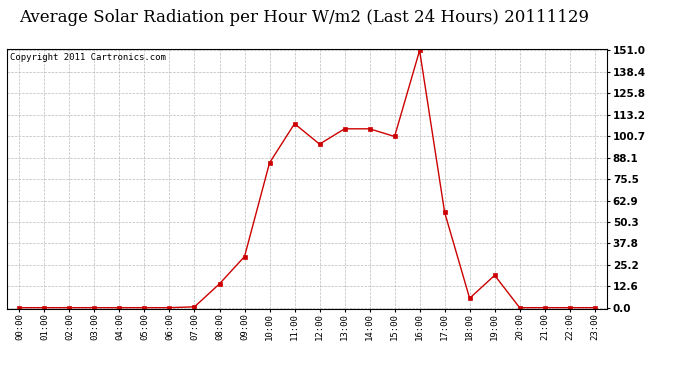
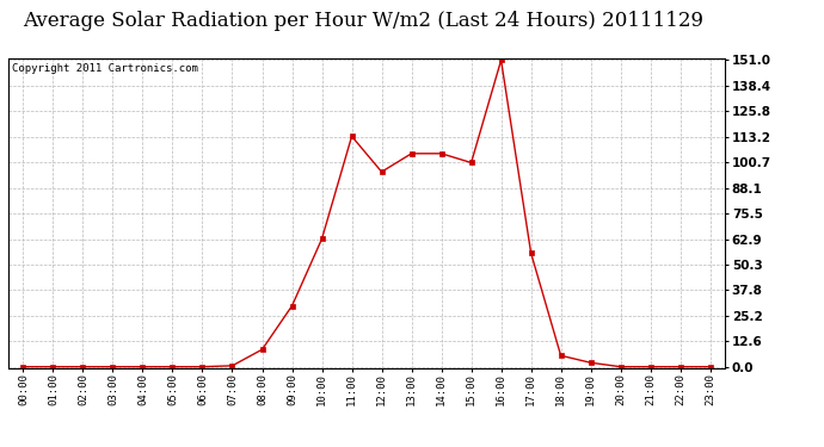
08:00: 14 -> 8
10:00: 85 -> 63
11:00: 108 -> 114
19:00: 19 -> 2
